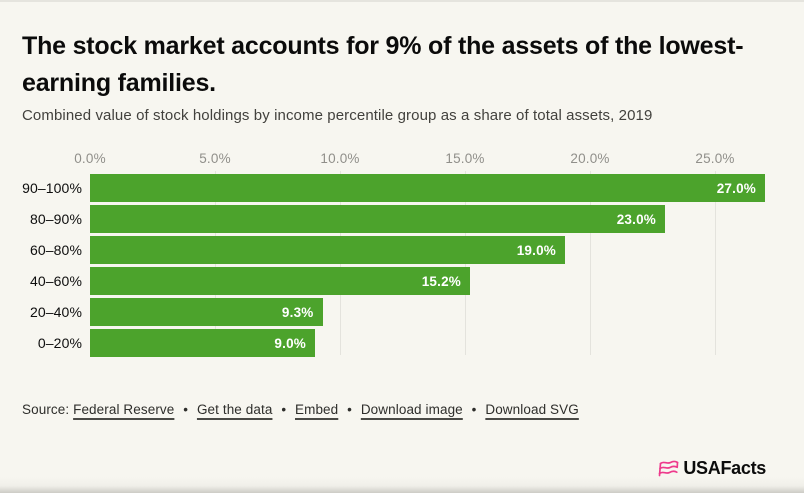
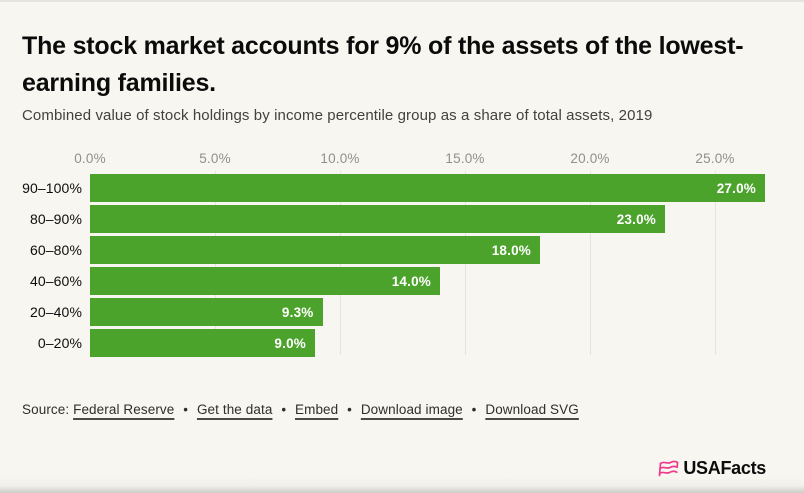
60–80%: 19.0% -> 18.0%
40–60%: 15.2% -> 14.0%
